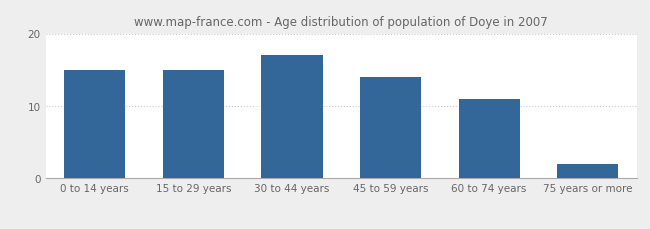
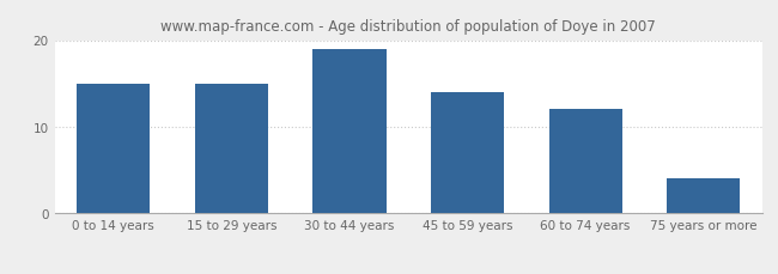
30 to 44 years: 17 -> 19
60 to 74 years: 11 -> 12
75 years or more: 2 -> 4
